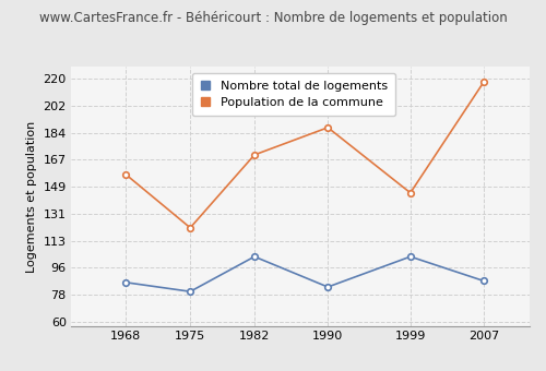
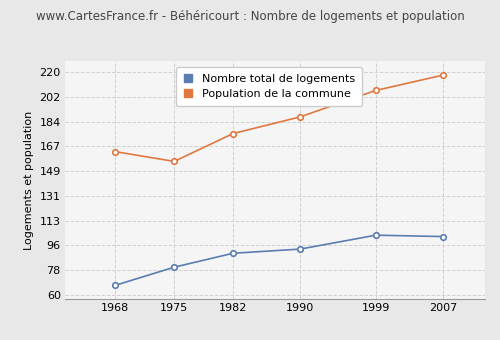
Nombre total de logements/1968: 86 -> 67
Population de la commune/1968: 157 -> 163
Population de la commune/1975: 122 -> 156
Nombre total de logements/1982: 103 -> 90
Population de la commune/1982: 170 -> 176
Nombre total de logements/1990: 83 -> 93
Population de la commune/1999: 145 -> 207
Nombre total de logements/2007: 87 -> 102
